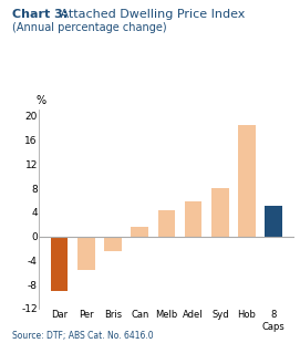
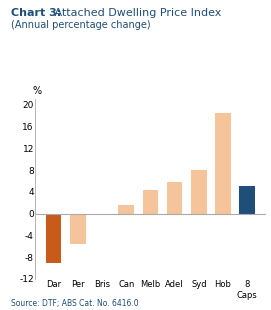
Bris: -2.4 -> -0.3
